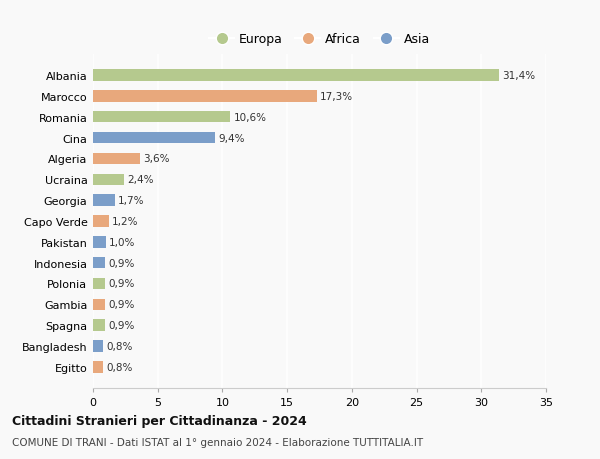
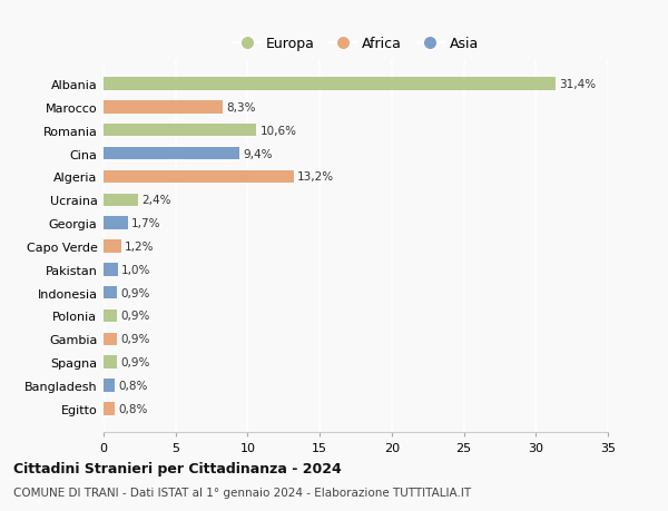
Marocco: 17,3% -> 8,3%
Algeria: 3,6% -> 13,2%
